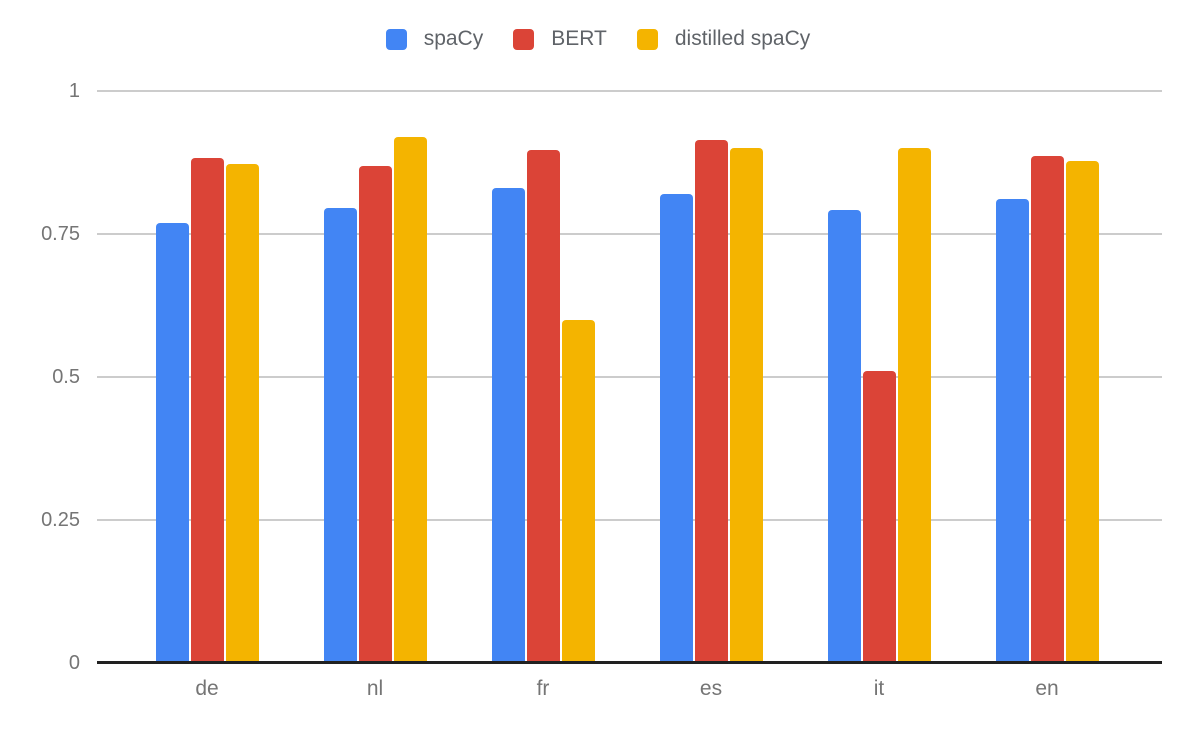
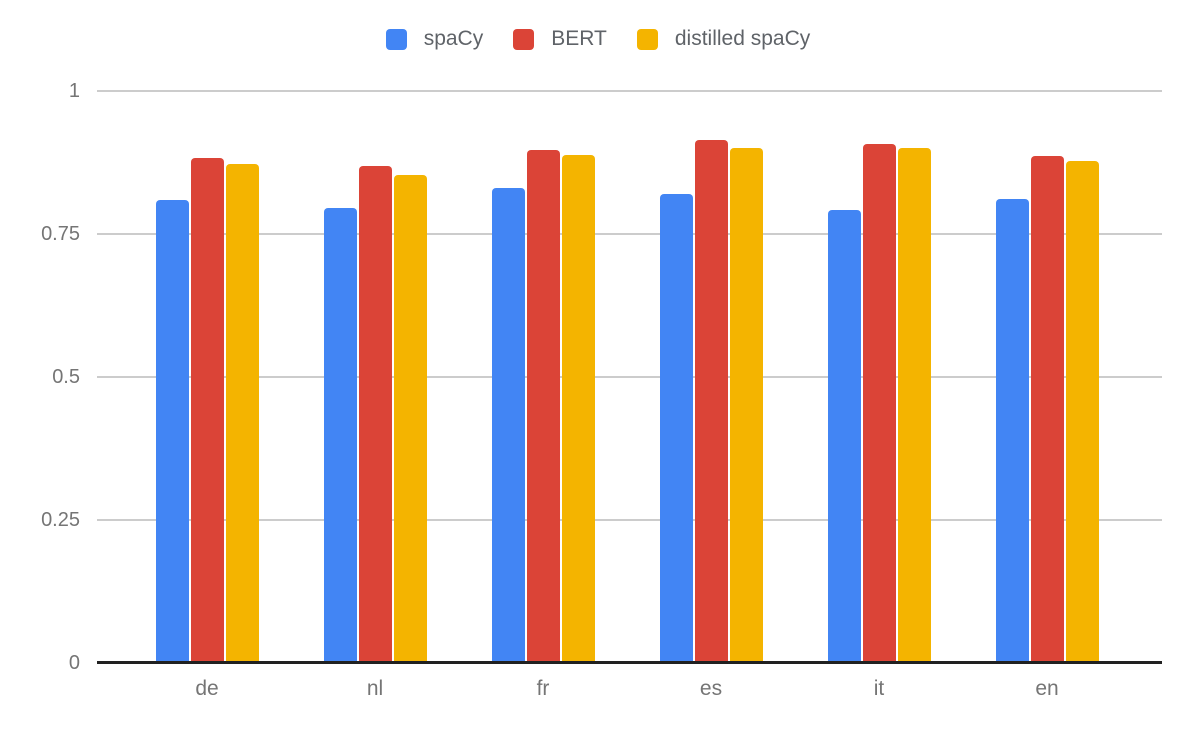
spaCy/de: 0.77 -> 0.81
distilled spaCy/nl: 0.92 -> 0.85
distilled spaCy/fr: 0.60 -> 0.89
BERT/it: 0.51 -> 0.91
